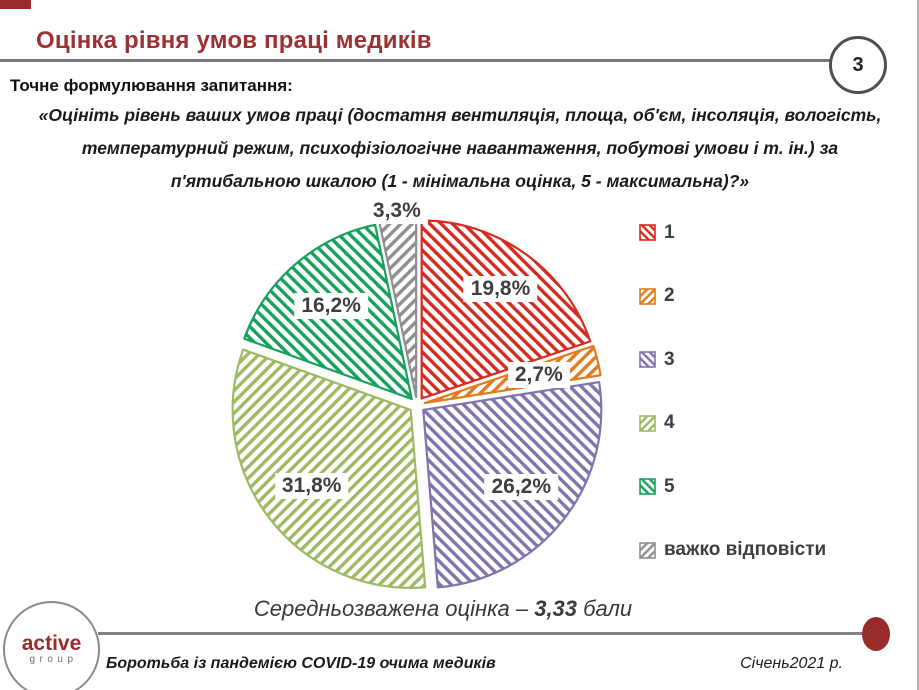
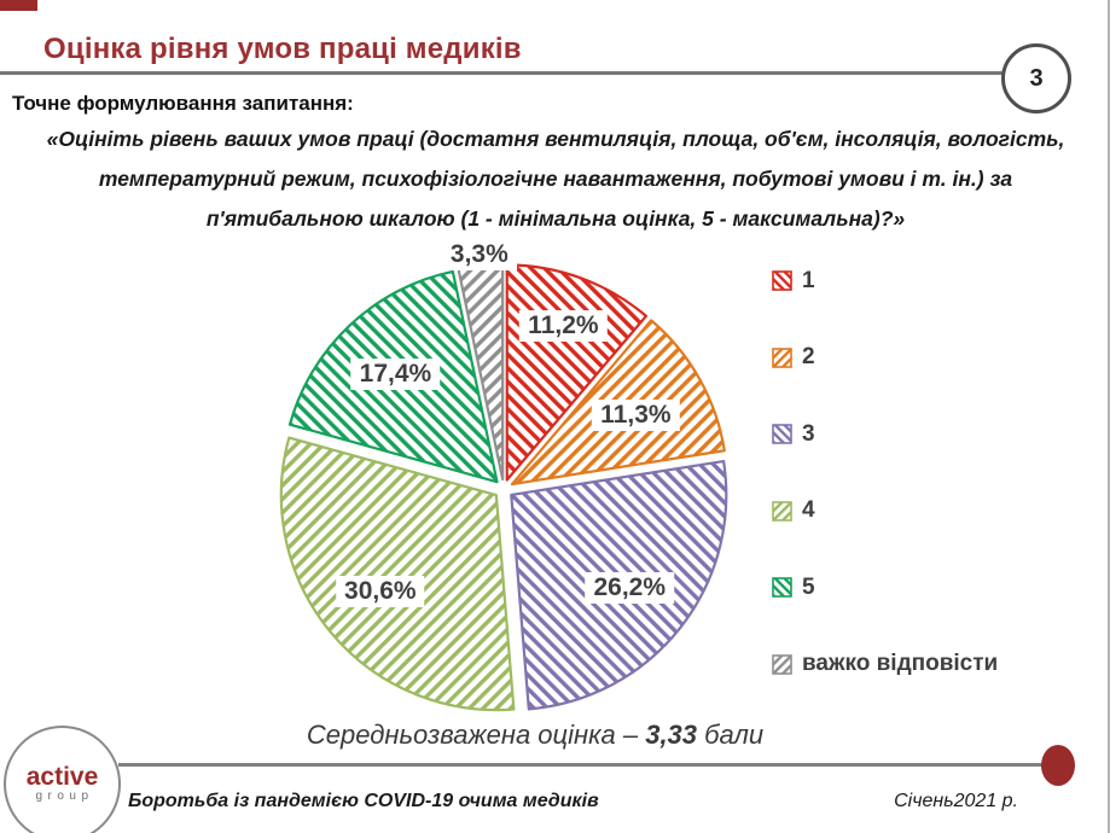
1: 19,8% -> 11,2%
2: 2,7% -> 11,3%
4: 31,8% -> 30,6%
5: 16,2% -> 17,4%
